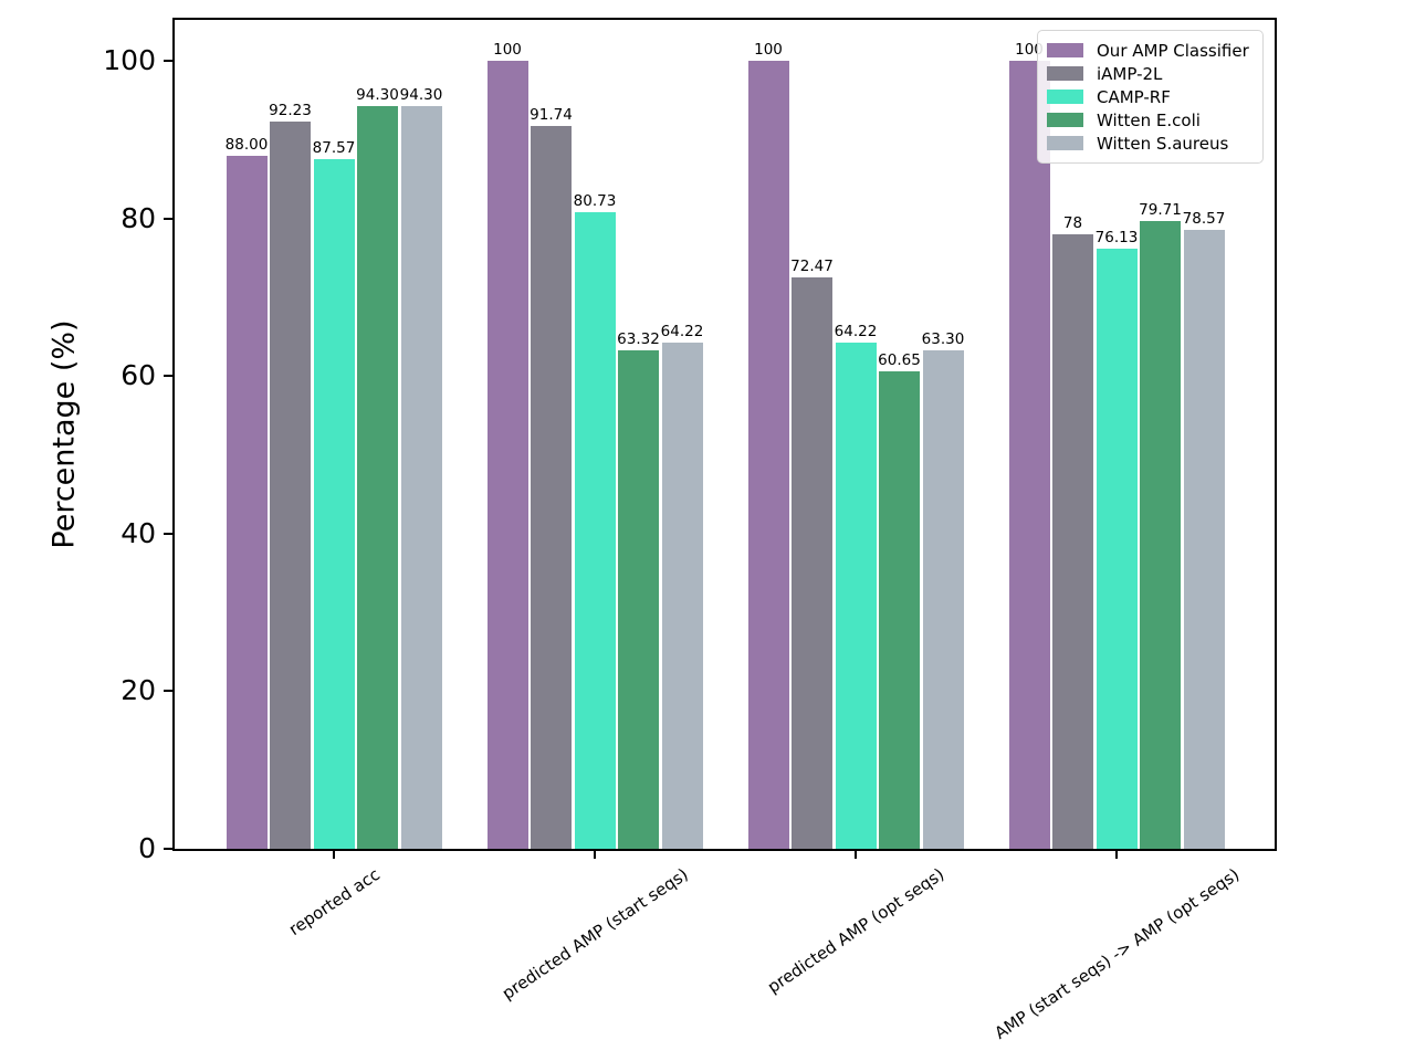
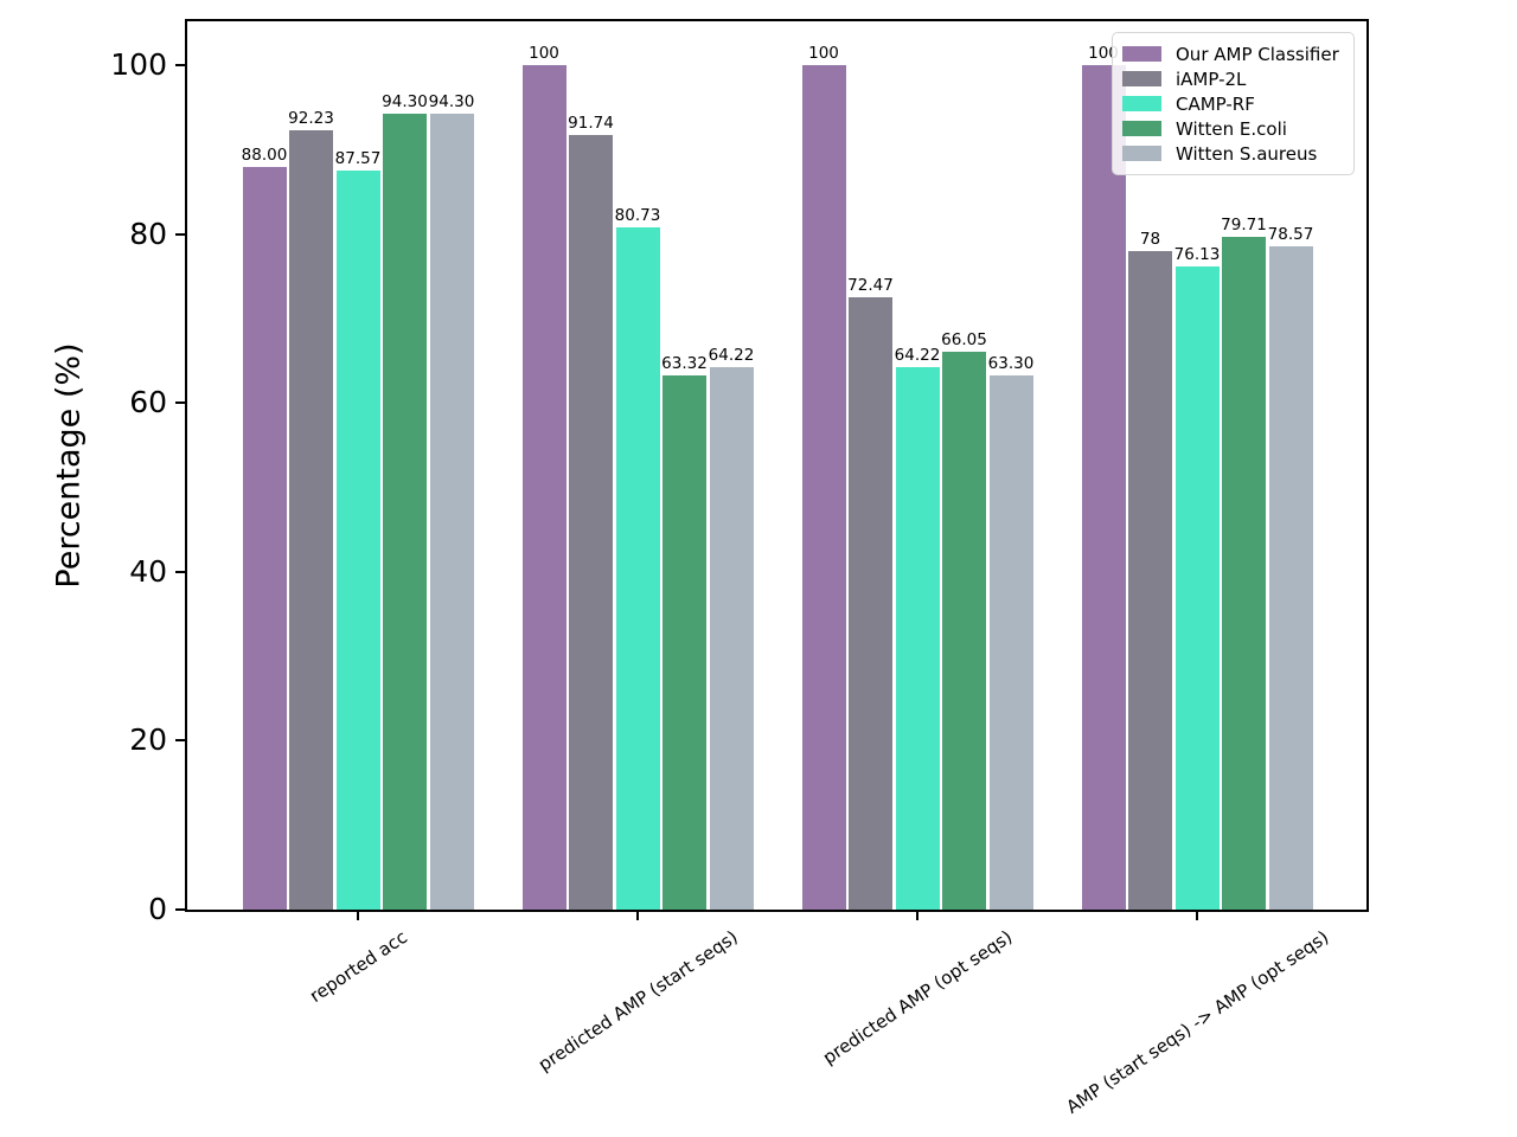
Witten E.coli/predicted AMP (opt seqs): 60.65 -> 66.05
